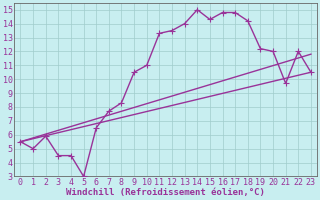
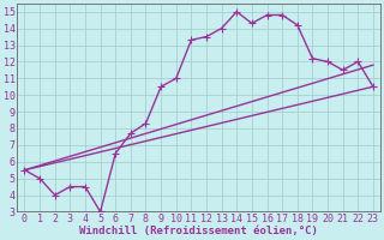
2: 5.9 -> 4.0
21: 9.7 -> 11.5
